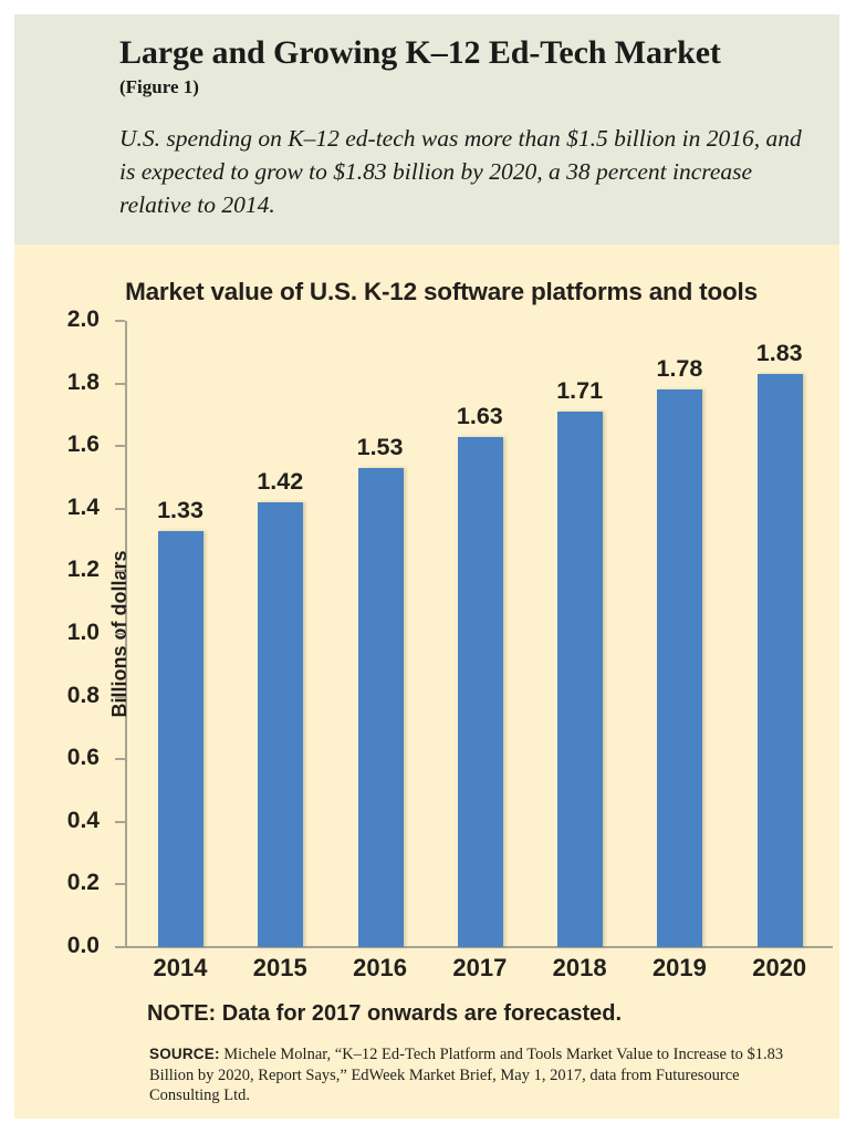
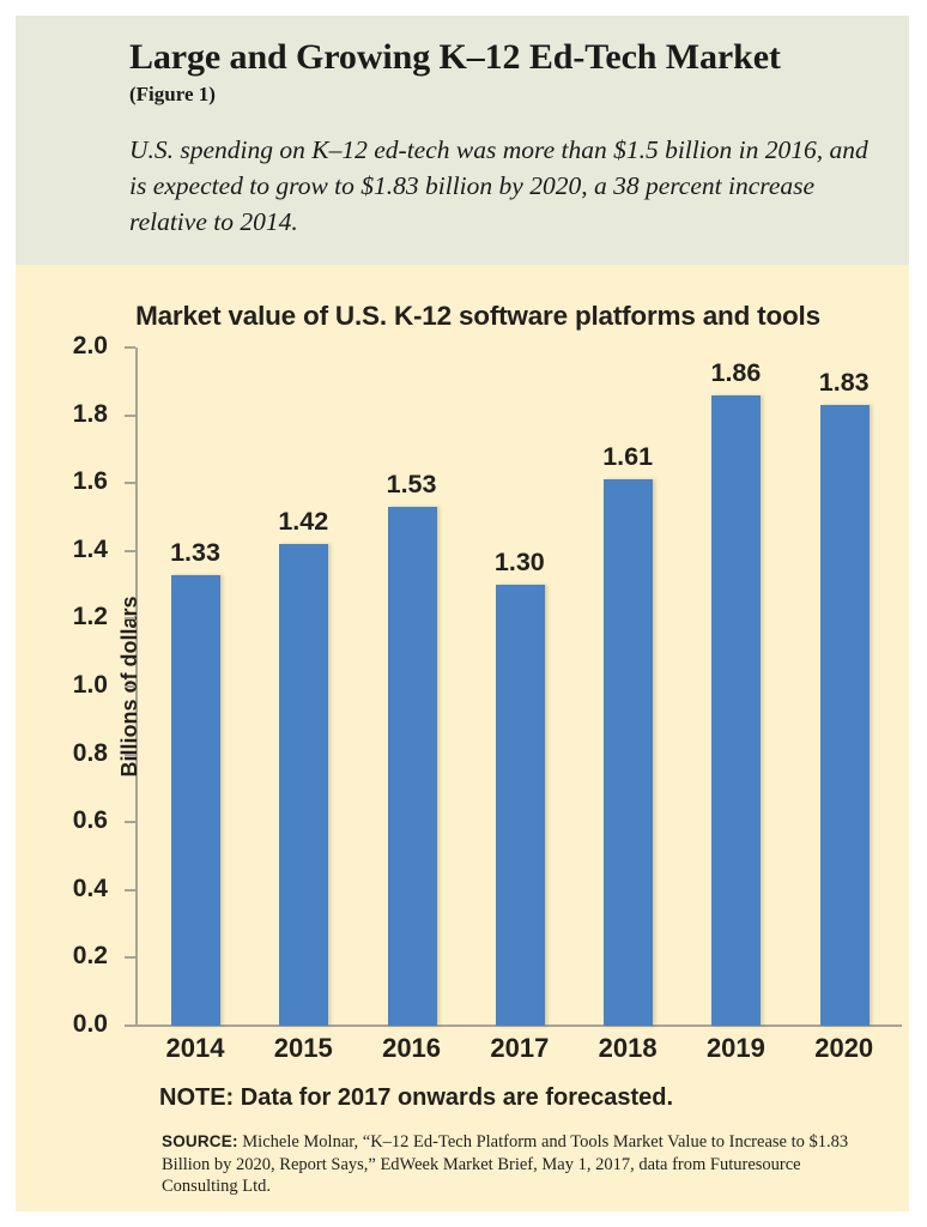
2017: 1.63 -> 1.30
2018: 1.71 -> 1.61
2019: 1.78 -> 1.86
